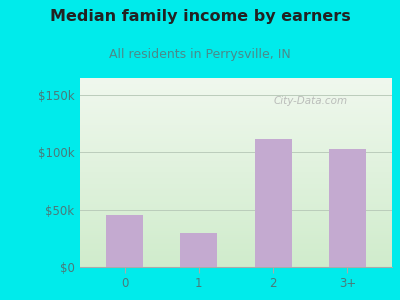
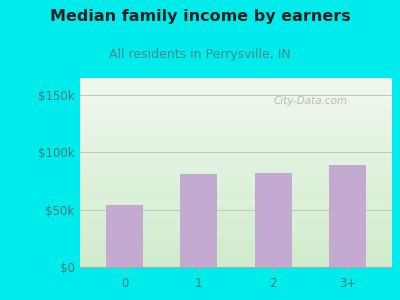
0: $45k -> $54k
1: $30k -> $81k
2: $112k -> $82k
3+: $103k -> $89k
